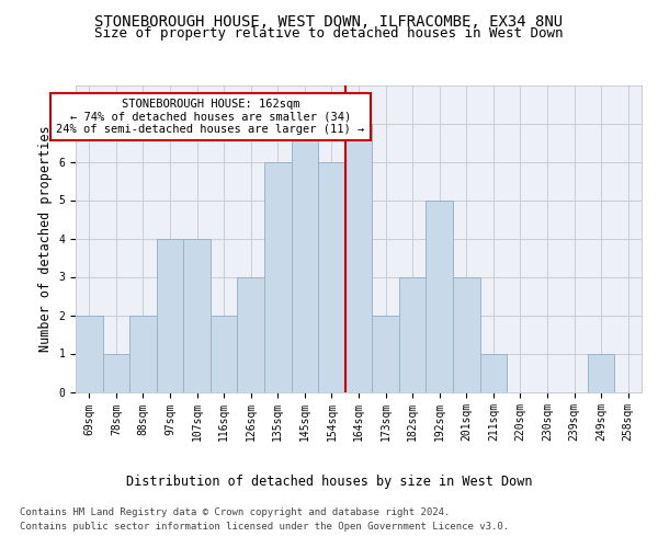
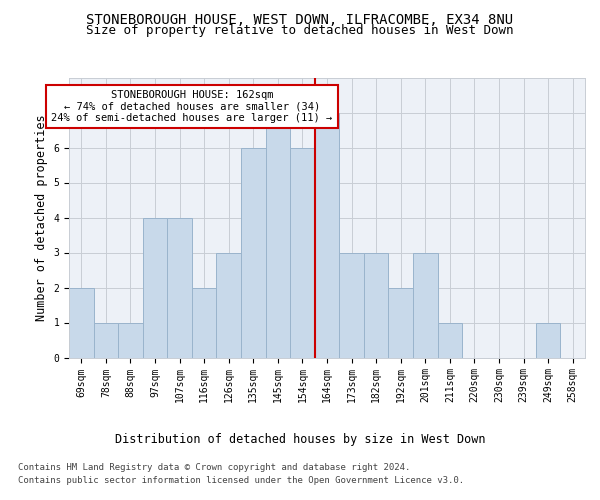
88sqm: 2 -> 1
173sqm: 2 -> 3
192sqm: 5 -> 2
